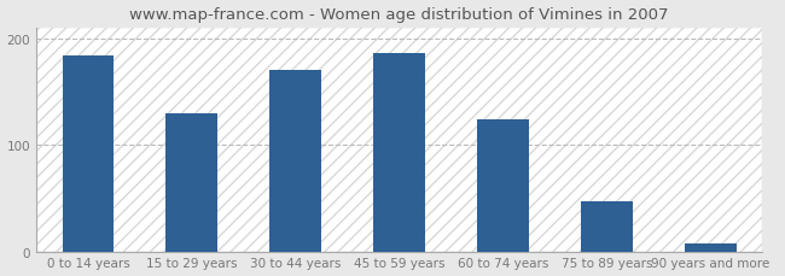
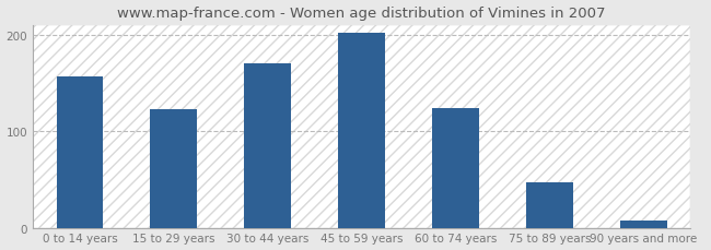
0 to 14 years: 184 -> 157
15 to 29 years: 130 -> 123
45 to 59 years: 186 -> 202
